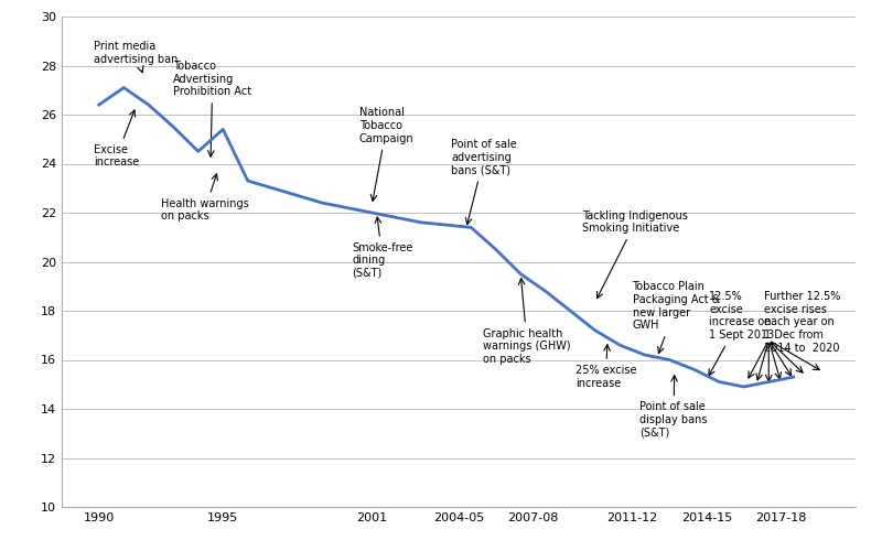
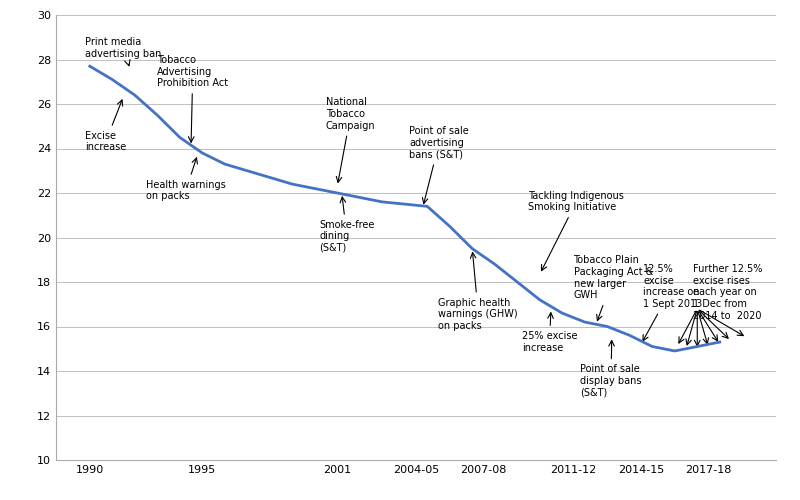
1990: 26.4 -> 27.7
1995: 25.4 -> 23.8
